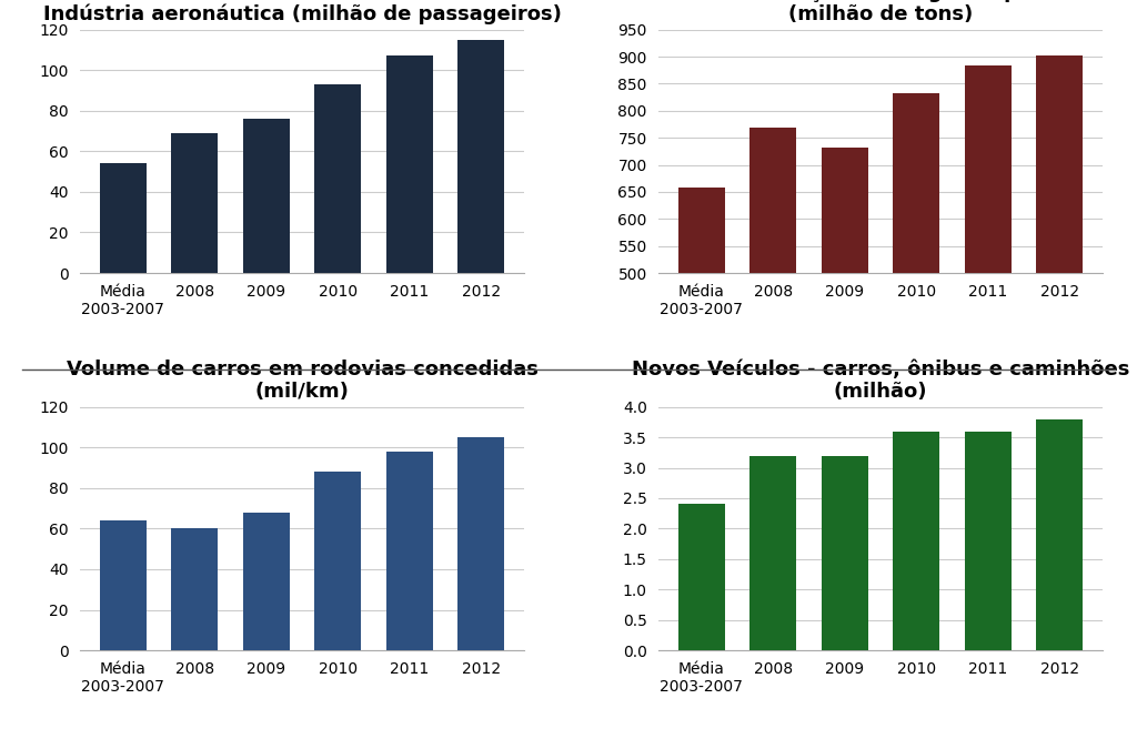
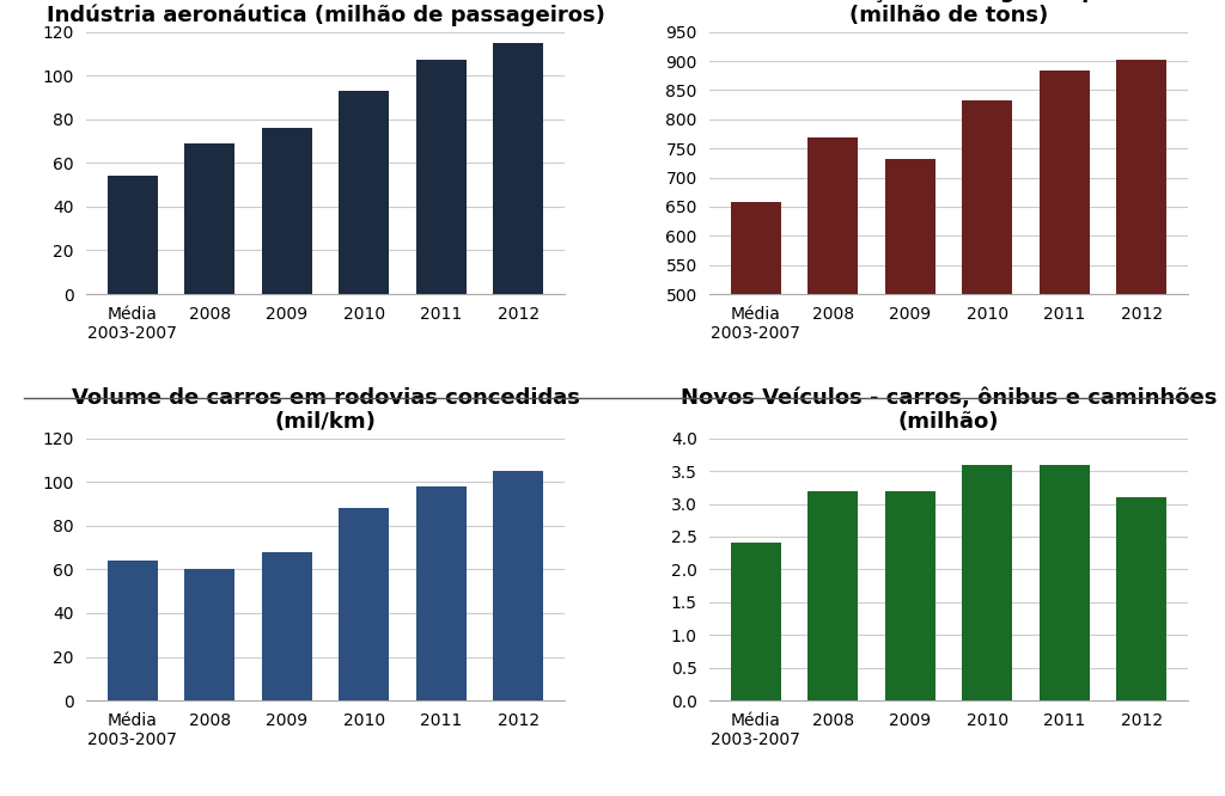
Novos Veículos - carros, ônibus e caminhões (milhão)/2012: 3.8 -> 3.1
